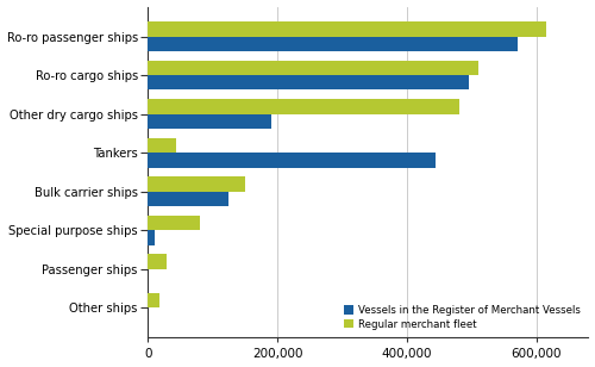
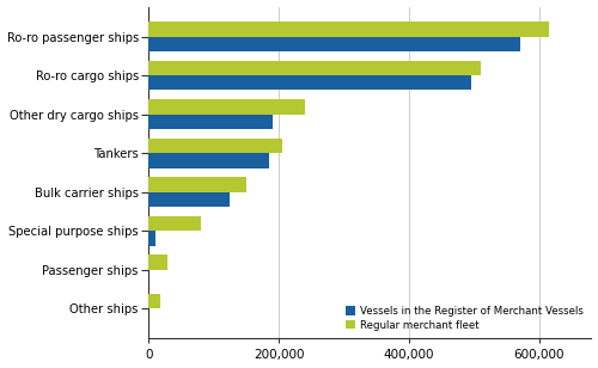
Regular merchant fleet/Other dry cargo ships: 480,000 -> 240,000
Regular merchant fleet/Tankers: 44,000 -> 205,000
Vessels in the Register of Merchant Vessels/Tankers: 444,000 -> 185,000
